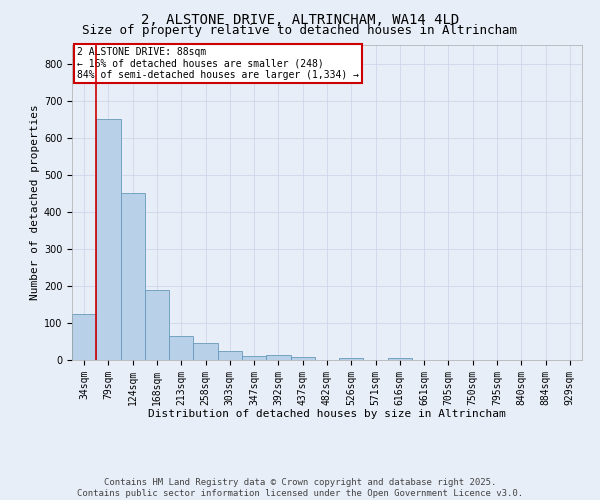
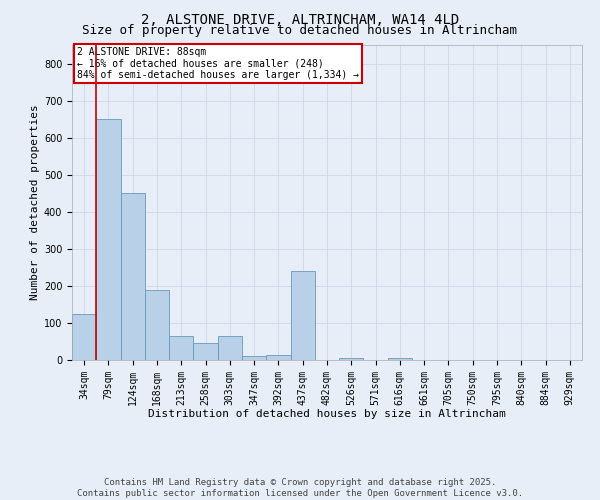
303sqm: 25 -> 65
437sqm: 7 -> 240
